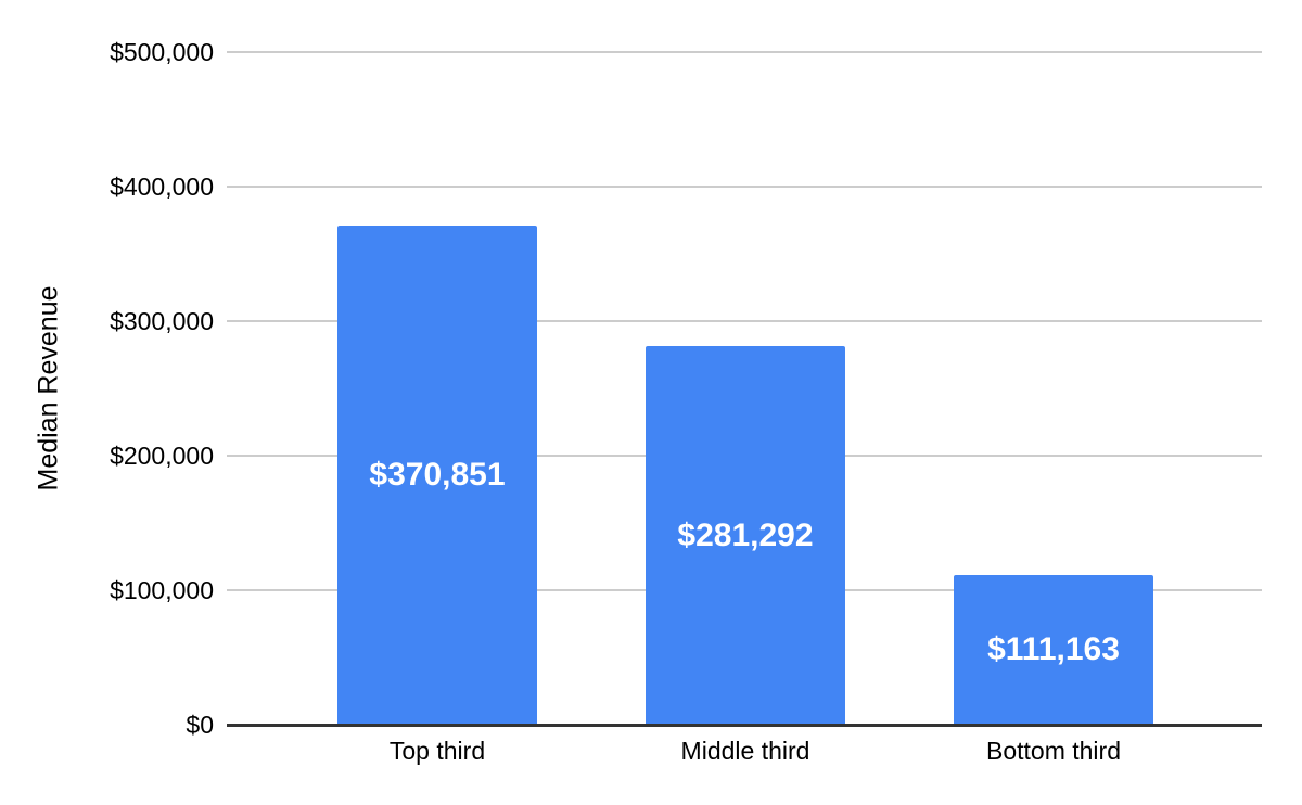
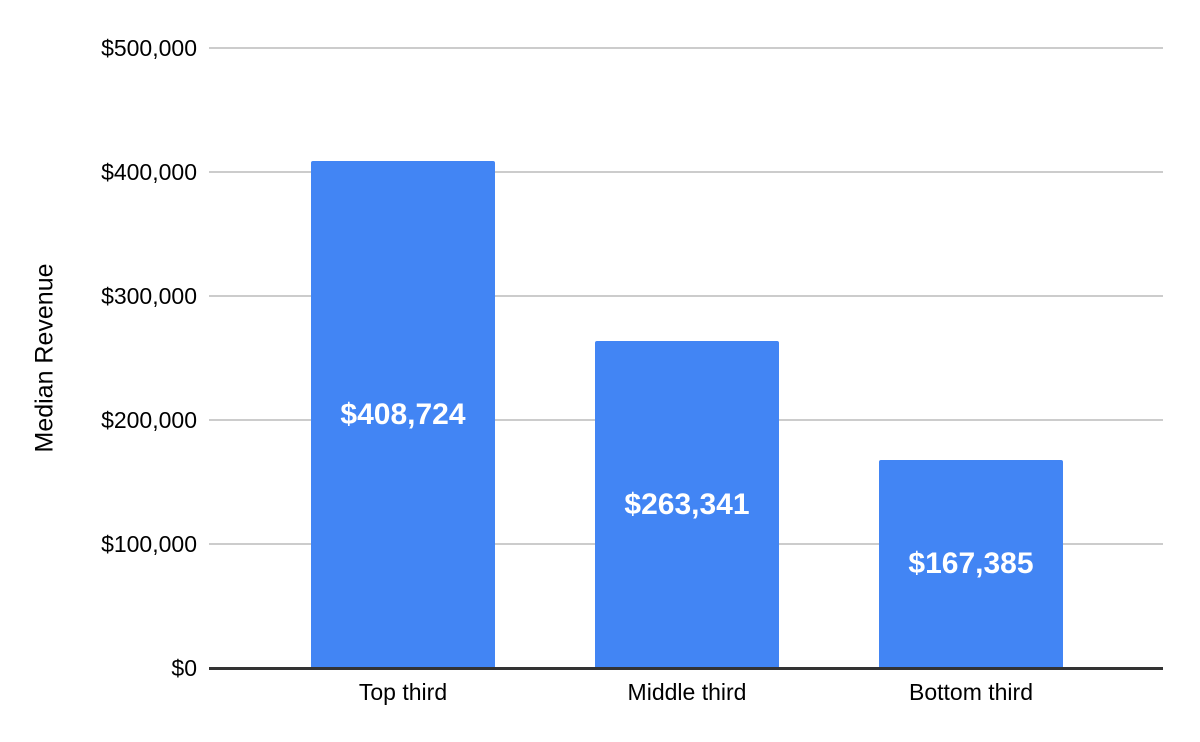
Top third: $370,851 -> $408,724
Middle third: $281,292 -> $263,341
Bottom third: $111,163 -> $167,385
